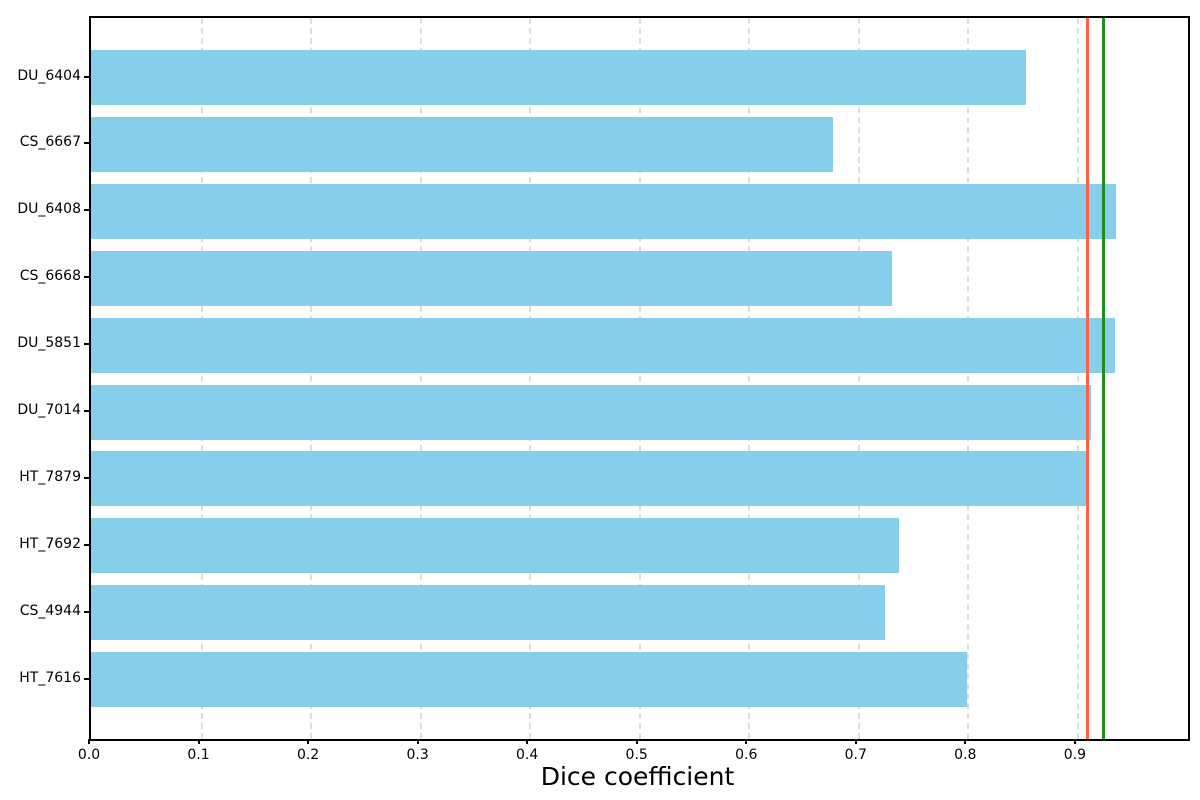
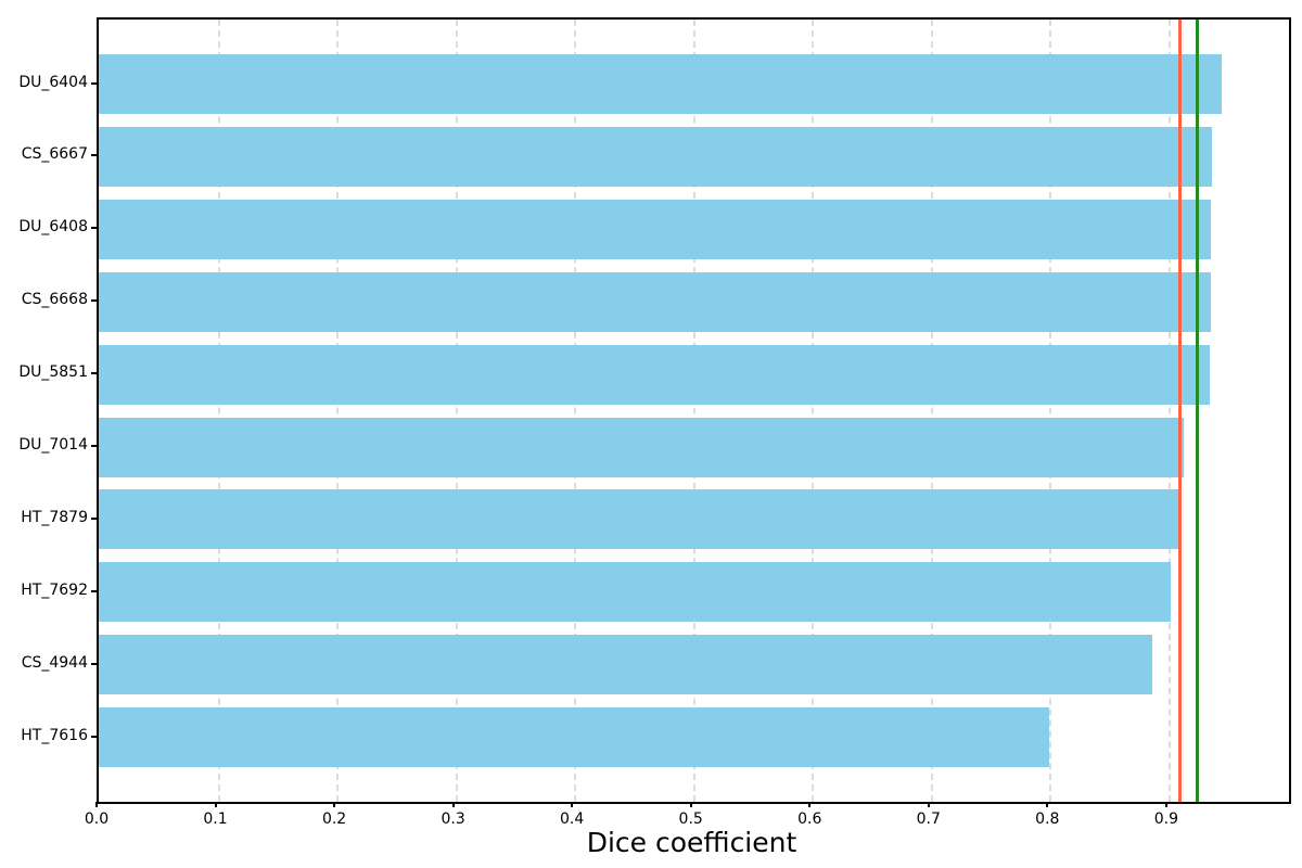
DU_6404: 0.854 -> 0.945
CS_6667: 0.677 -> 0.937
CS_6668: 0.731 -> 0.936
HT_7692: 0.738 -> 0.902
CS_4944: 0.725 -> 0.886
